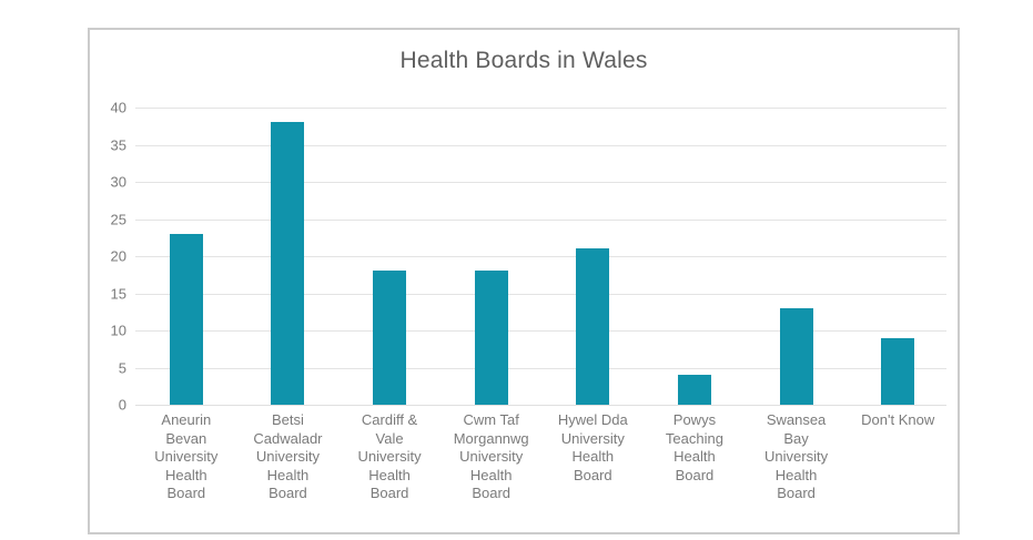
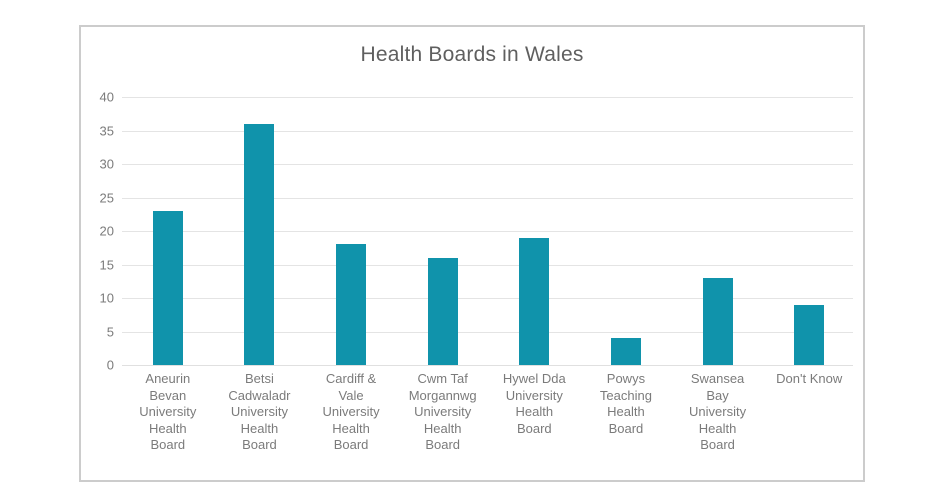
Betsi Cadwaladr University Health Board: 38 -> 36
Cwm Taf Morgannwg University Health Board: 18 -> 16
Hywel Dda University Health Board: 21 -> 19
